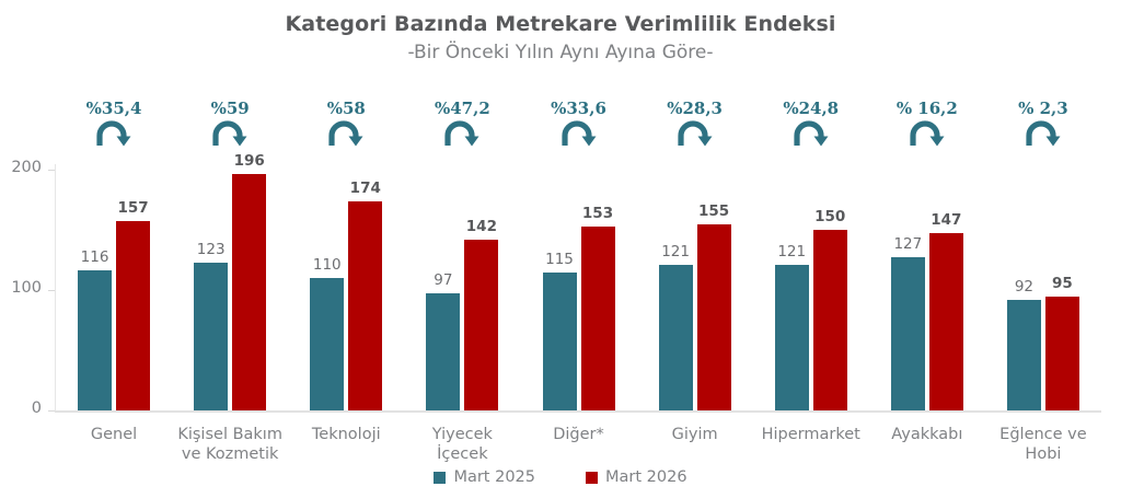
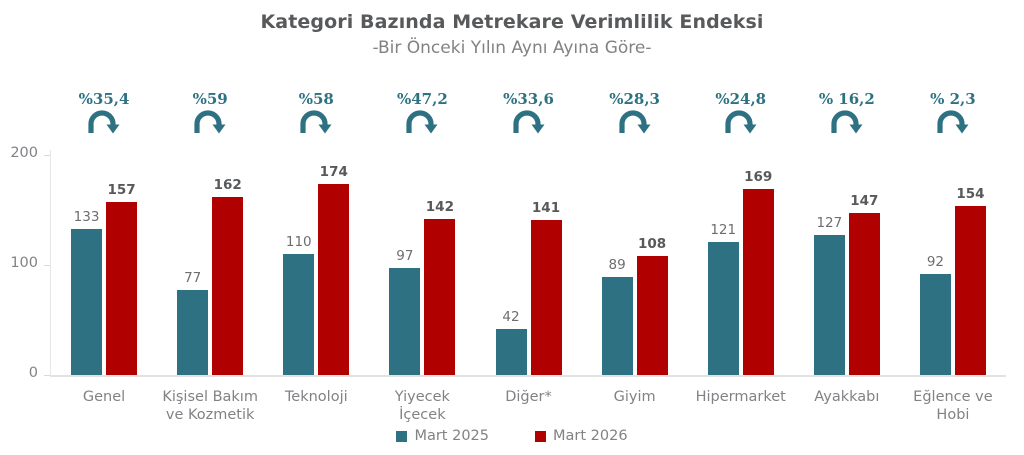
Mart 2025/Genel: 116 -> 133
Mart 2025/Kişisel Bakım ve Kozmetik: 123 -> 77
Mart 2026/Kişisel Bakım ve Kozmetik: 196 -> 162
Mart 2025/Diğer*: 115 -> 42
Mart 2026/Diğer*: 153 -> 141
Mart 2025/Giyim: 121 -> 89
Mart 2026/Giyim: 155 -> 108
Mart 2026/Hipermarket: 150 -> 169
Mart 2026/Eğlence ve Hobi: 95 -> 154
